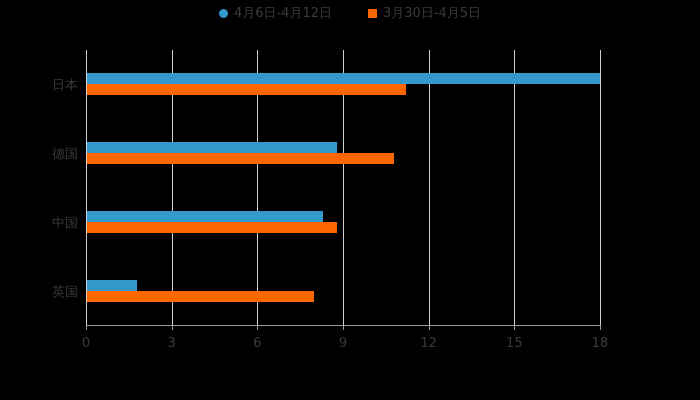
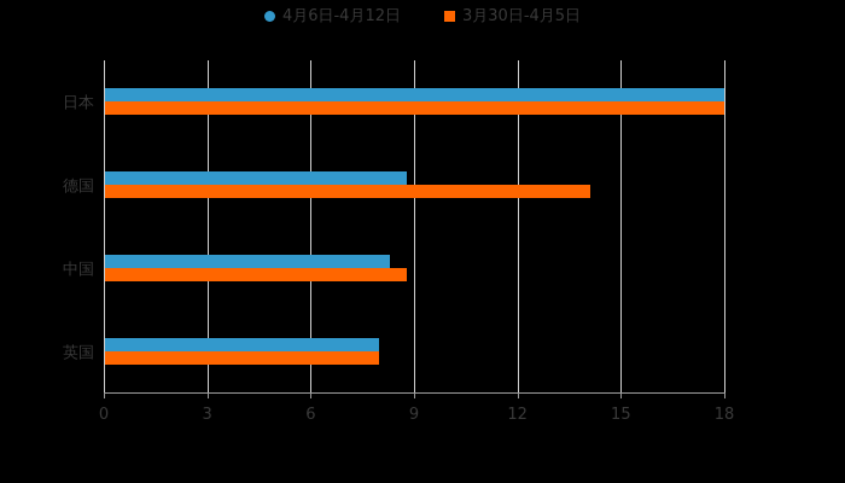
3月30日-4月5日/日本: 11.2 -> 18.0
3月30日-4月5日/德国: 10.8 -> 14.1
4月6日-4月12日/英国: 1.8 -> 8.0
